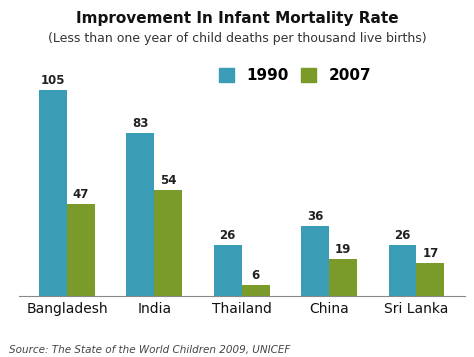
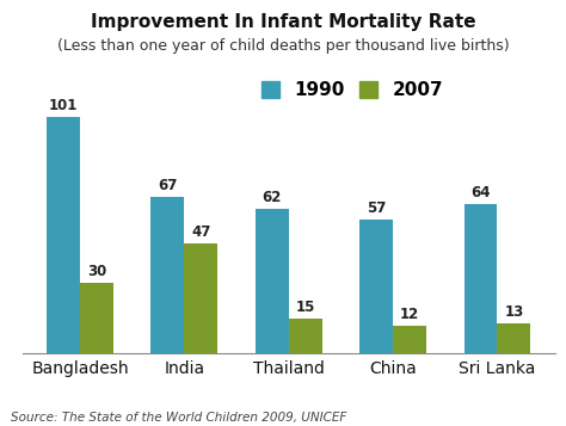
1990/Bangladesh: 105 -> 101
2007/Bangladesh: 47 -> 30
1990/India: 83 -> 67
2007/India: 54 -> 47
1990/Thailand: 26 -> 62
2007/Thailand: 6 -> 15
1990/China: 36 -> 57
2007/China: 19 -> 12
1990/Sri Lanka: 26 -> 64
2007/Sri Lanka: 17 -> 13
